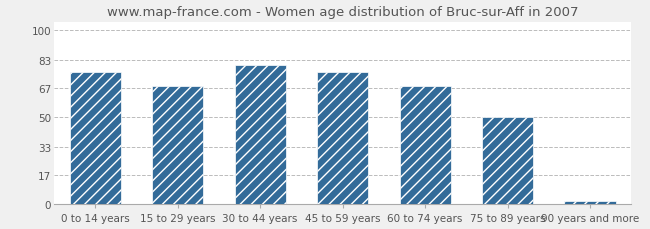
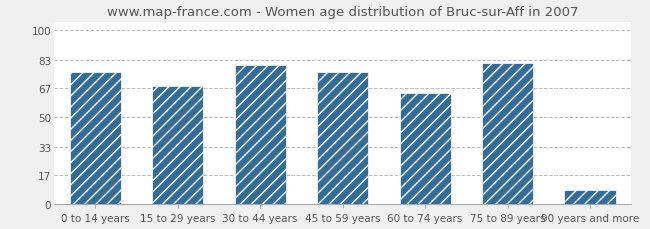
60 to 74 years: 68 -> 64
75 to 89 years: 50 -> 81
90 years and more: 2 -> 8
